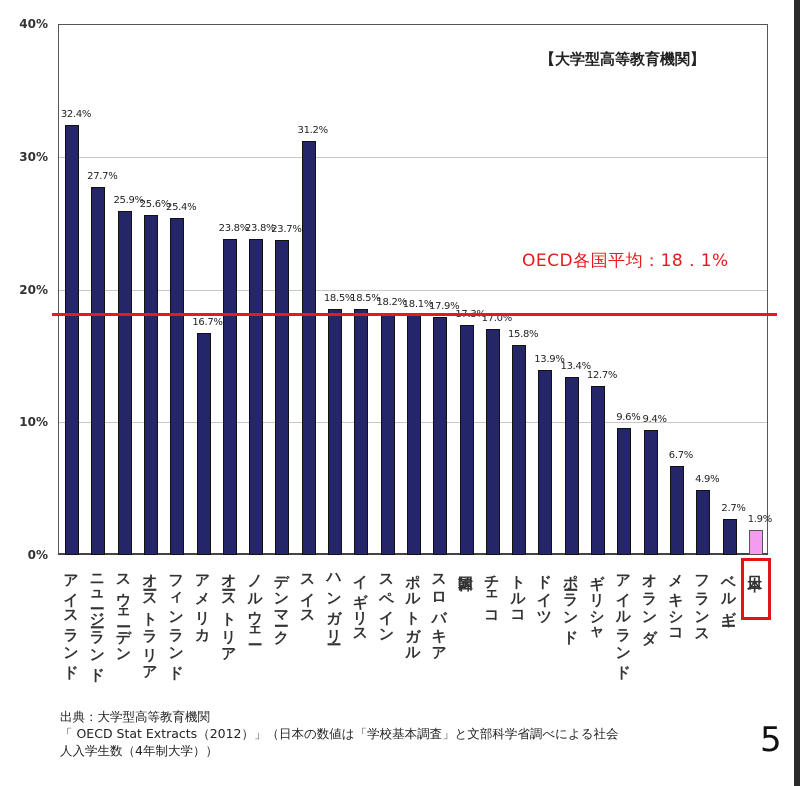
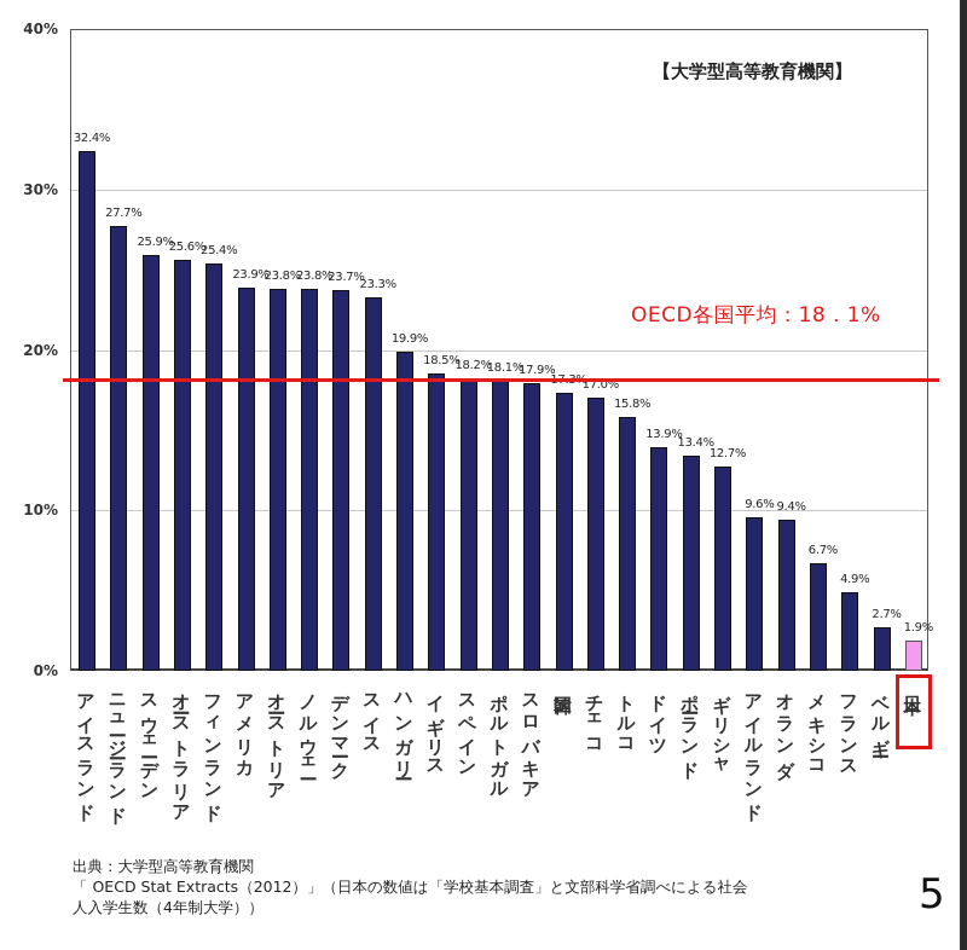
アメリカ: 16.7% -> 23.9%
スイス: 31.2% -> 23.3%
ハンガリー: 18.5% -> 19.9%
